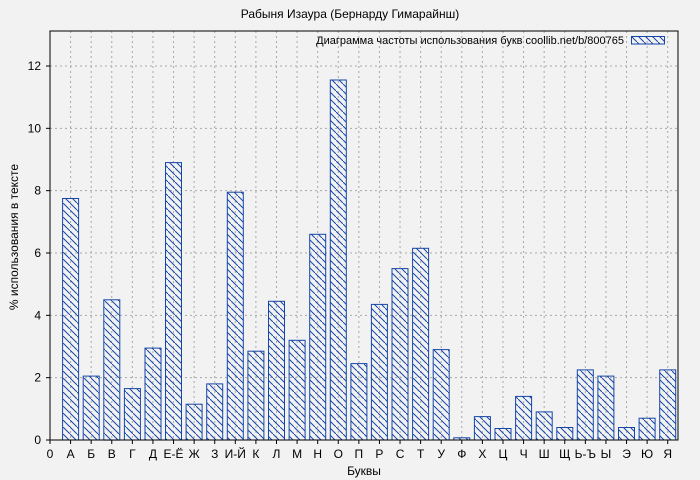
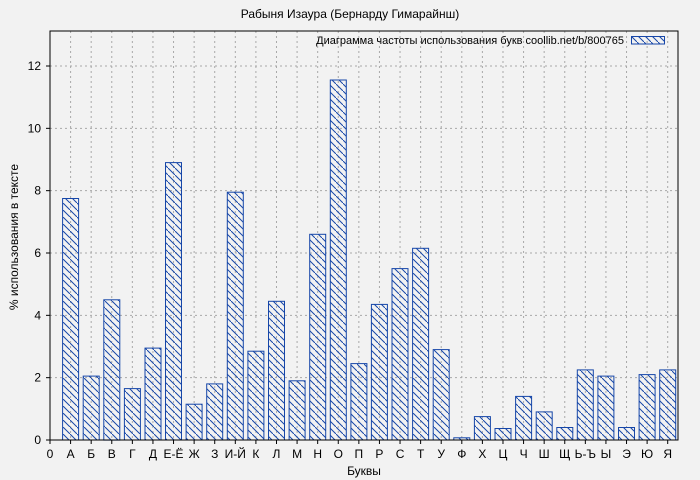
М: 3.2 -> 1.9
Ю: 0.7 -> 2.1
